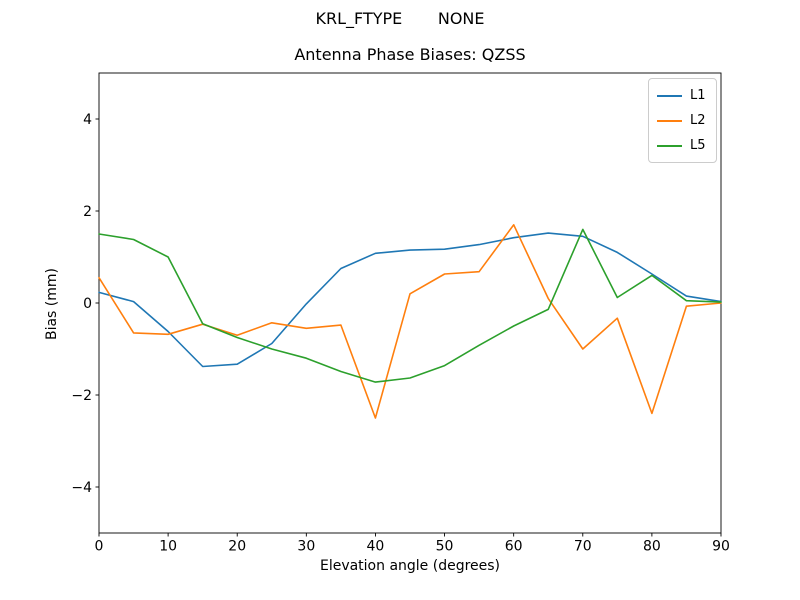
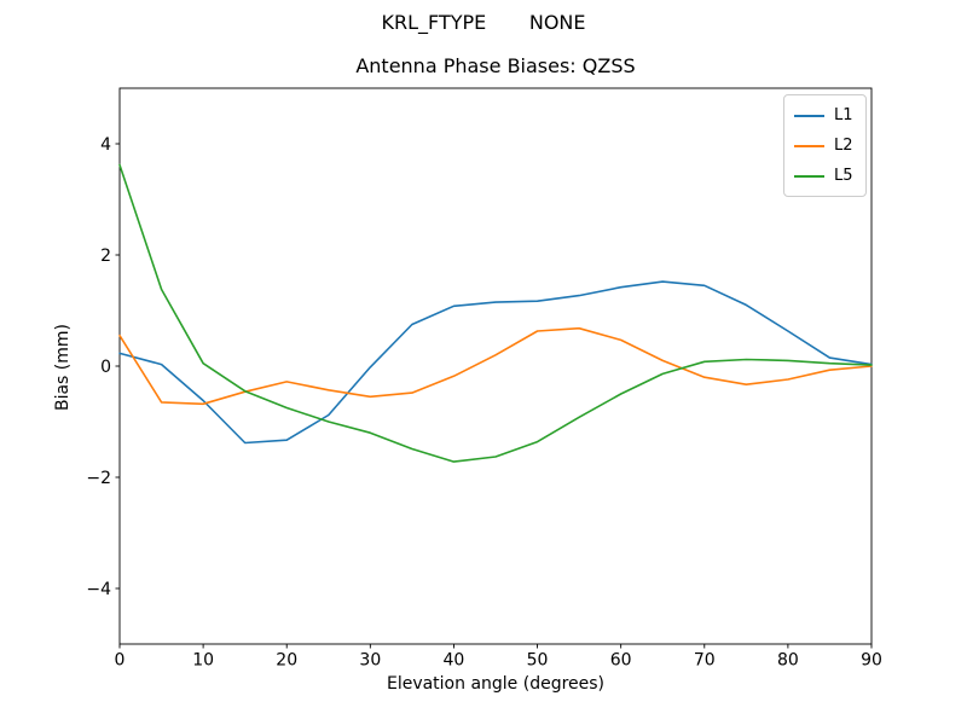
L5/0: 1.5 -> 3.6
L5/10: 1.0 -> 0.1
L2/20: -0.7 -> -0.3
L2/40: -2.5 -> -0.2
L2/60: 1.7 -> 0.5
L2/70: -1.0 -> -0.2
L5/70: 1.6 -> 0.1
L2/80: -2.4 -> -0.2
L5/80: 0.6 -> 0.1
